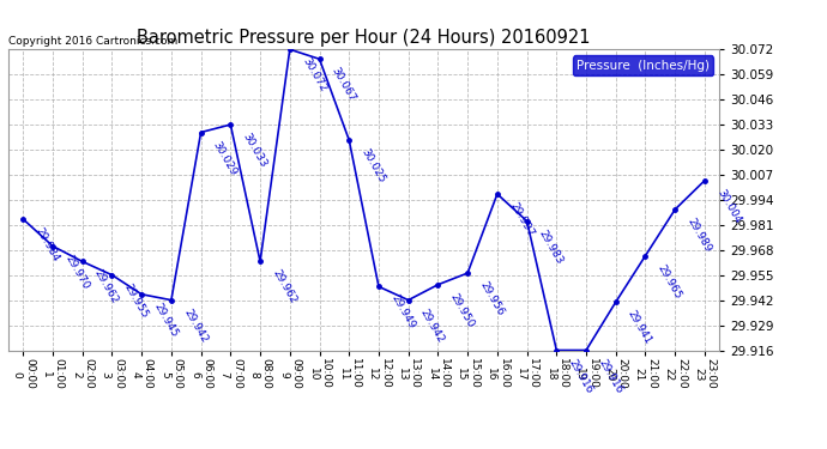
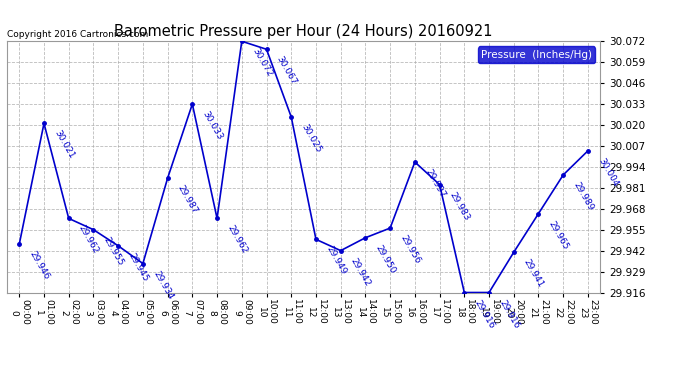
00:00 0: 29.984 -> 29.946
01:00 1: 29.970 -> 30.021
05:00 5: 29.942 -> 29.934
06:00 6: 30.029 -> 29.987
